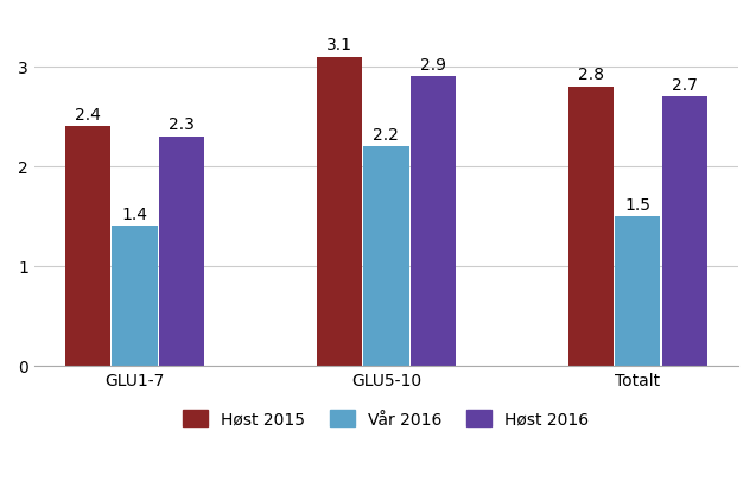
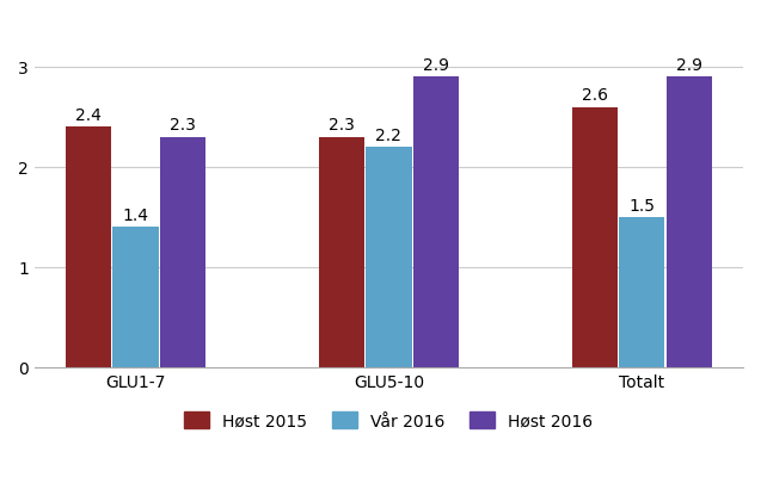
Høst 2015/GLU5-10: 3.1 -> 2.3
Høst 2015/Totalt: 2.8 -> 2.6
Høst 2016/Totalt: 2.7 -> 2.9
